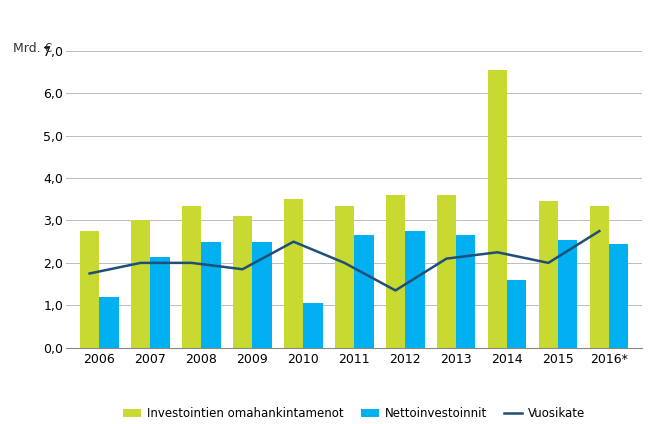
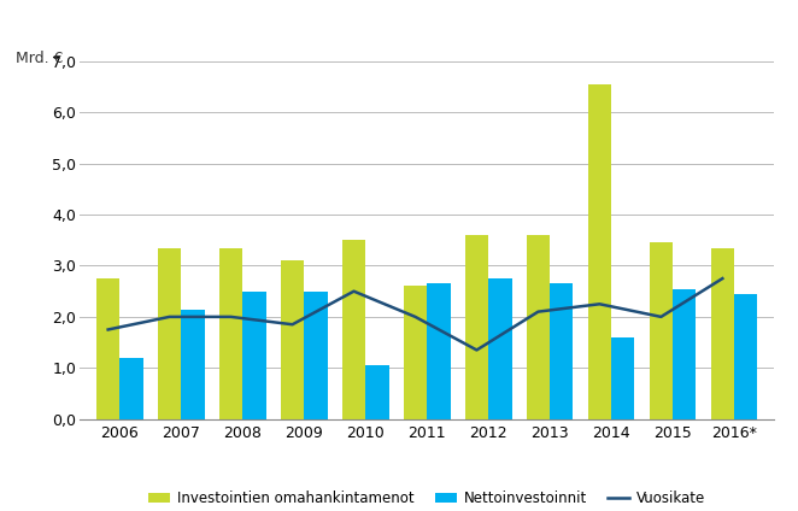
Investointien omahankintamenot/2007: 3,00 -> 3,35
Investointien omahankintamenot/2011: 3,35 -> 2,60
